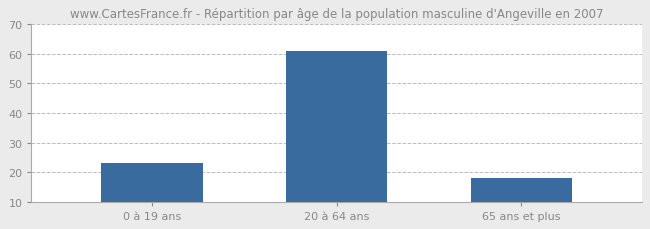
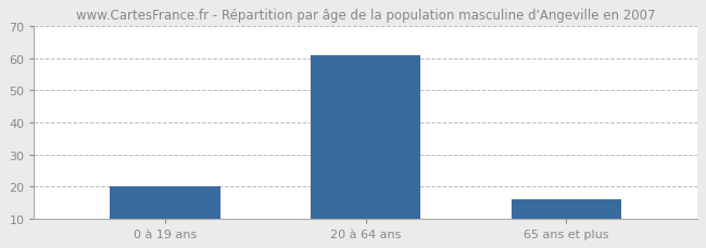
0 à 19 ans: 23 -> 20
65 ans et plus: 18 -> 16
